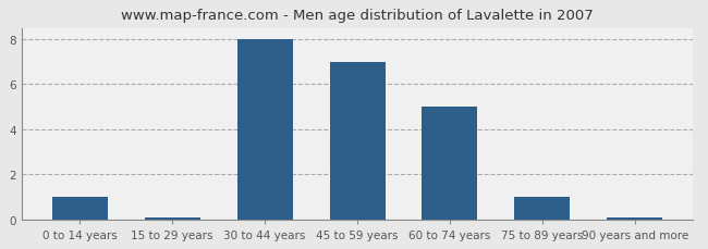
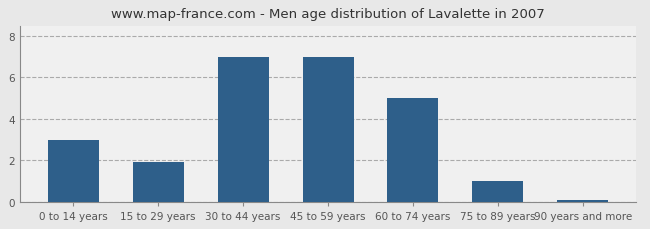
0 to 14 years: 1.0 -> 3.0
15 to 29 years: 0.1 -> 1.9
30 to 44 years: 8.0 -> 7.0
